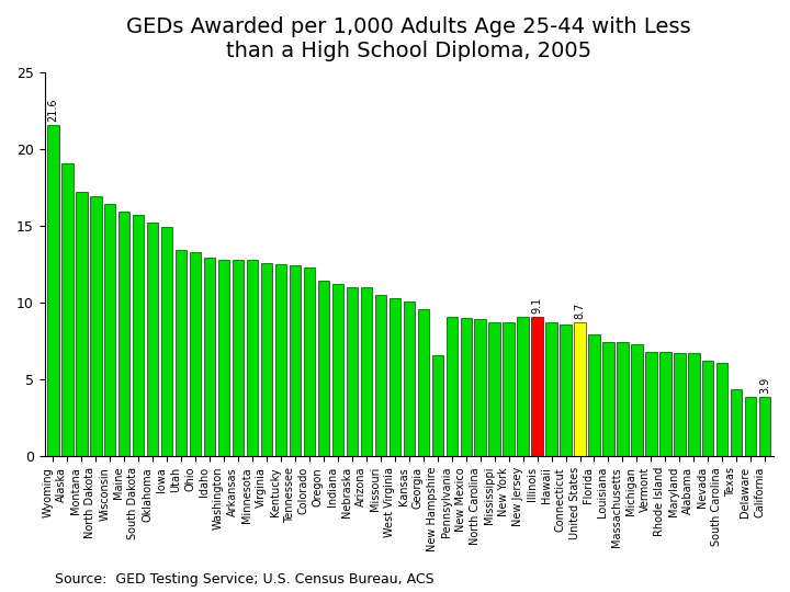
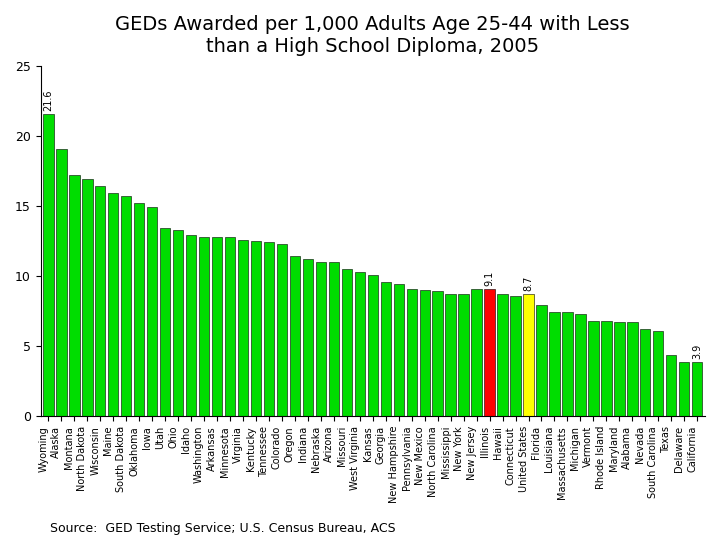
New Hampshire: 6.6 -> 9.4
